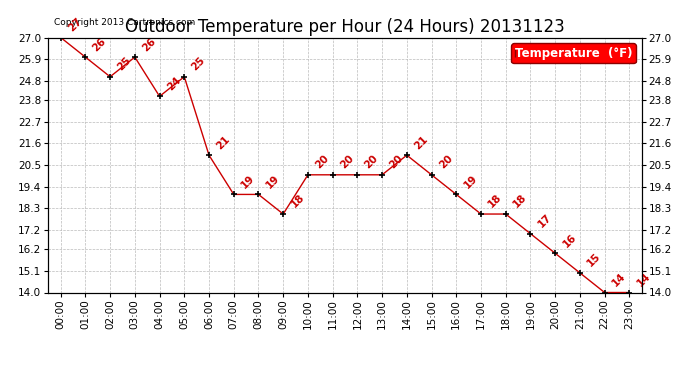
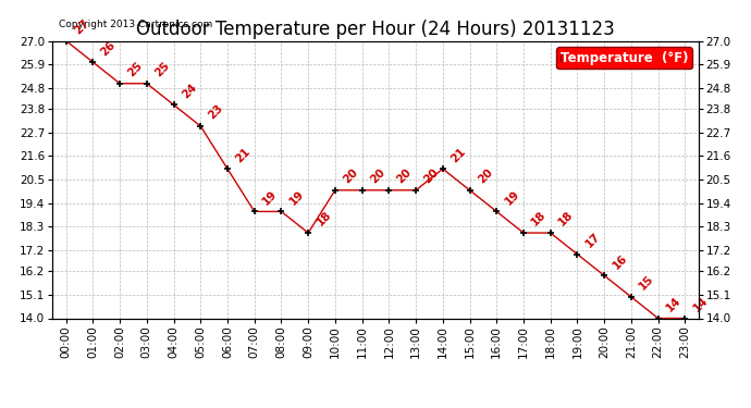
03:00: 26 -> 25
05:00: 25 -> 23
